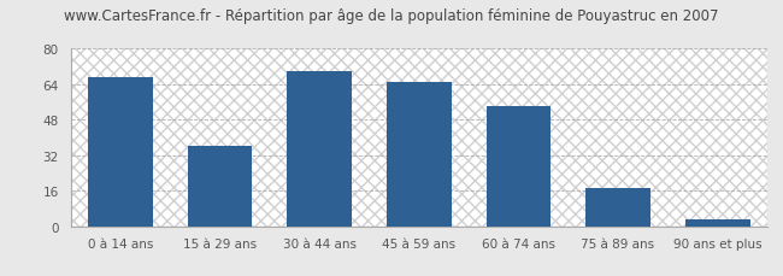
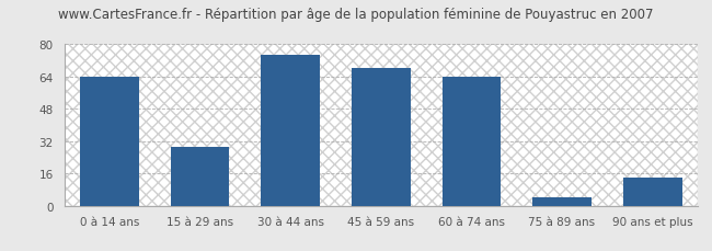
0 à 14 ans: 67 -> 64
15 à 29 ans: 36 -> 29
30 à 44 ans: 70 -> 75
45 à 59 ans: 65 -> 68
60 à 74 ans: 54 -> 64
75 à 89 ans: 17 -> 4
90 ans et plus: 3 -> 14
